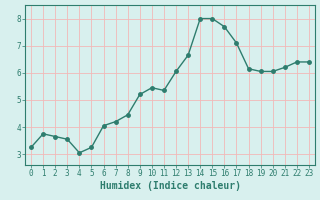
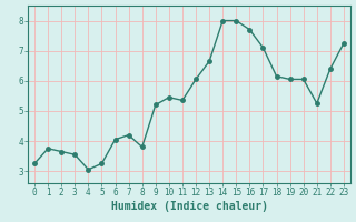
8: 4.45 -> 3.80
21: 6.20 -> 5.25
23: 6.40 -> 7.25
